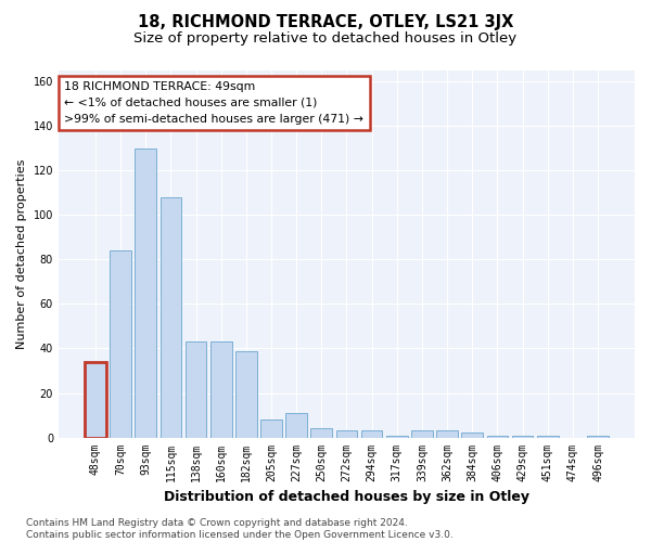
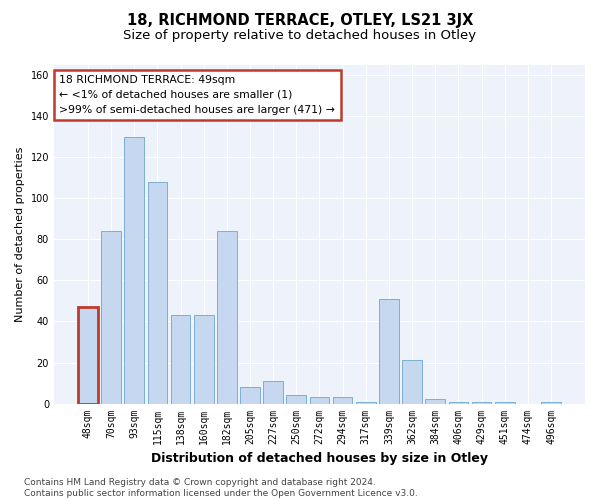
48sqm: 34 -> 47
182sqm: 39 -> 84
339sqm: 3 -> 51
362sqm: 3 -> 21
